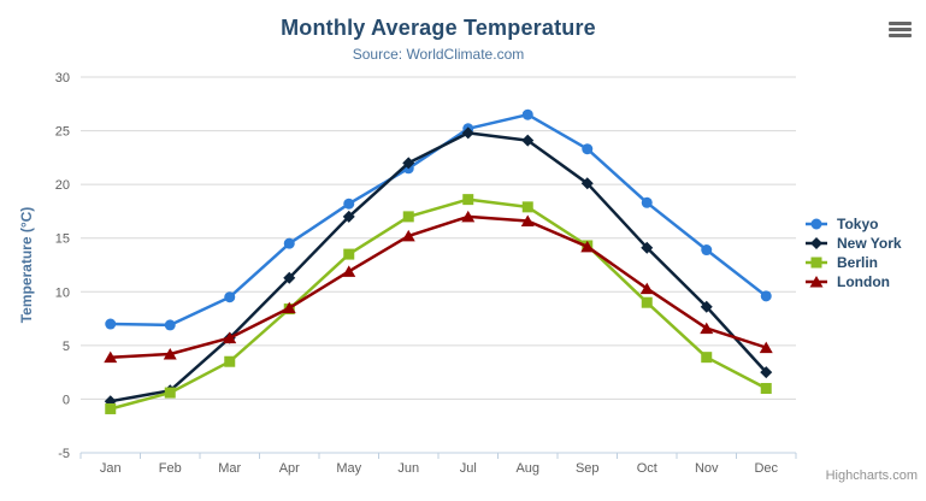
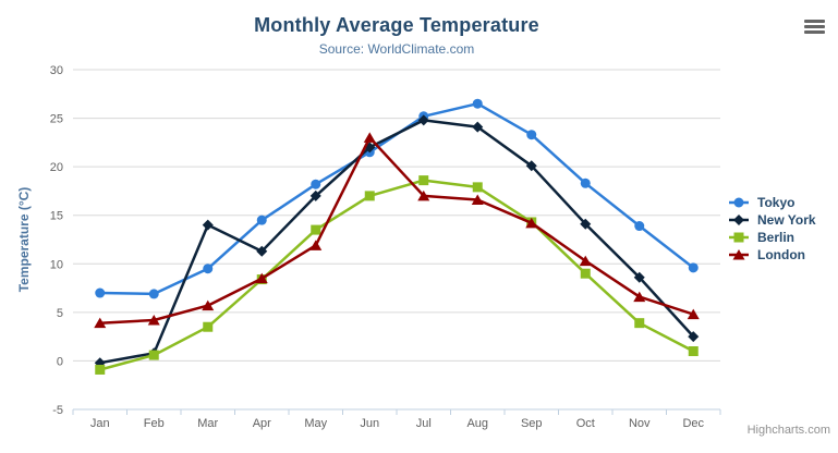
New York/Mar: 6 -> 14
London/Jun: 15 -> 23
